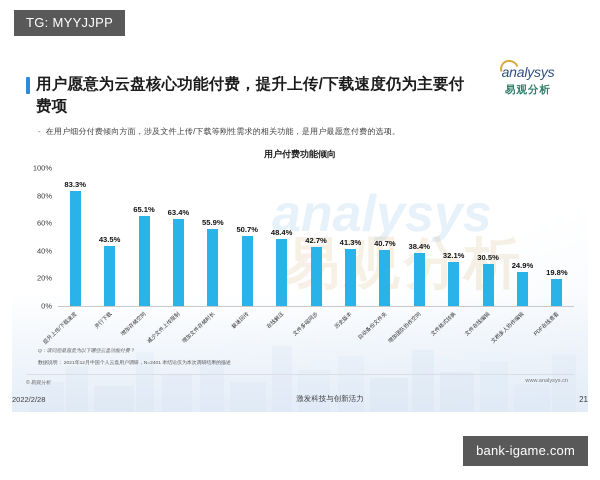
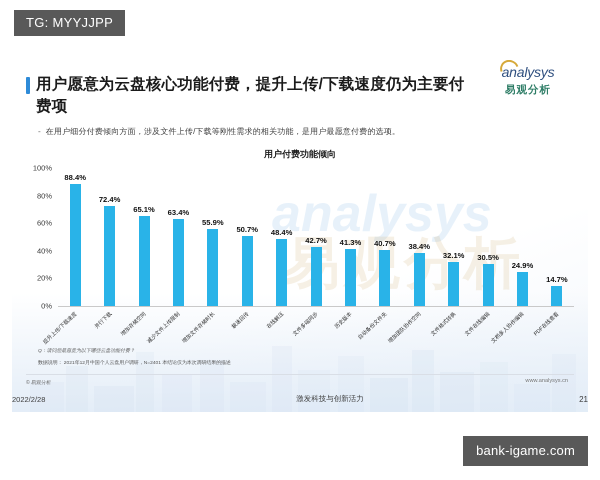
提升上传/下载速度: 83.3% -> 88.4%
并行下载: 43.5% -> 72.4%
PDF在线查看: 19.8% -> 14.7%
